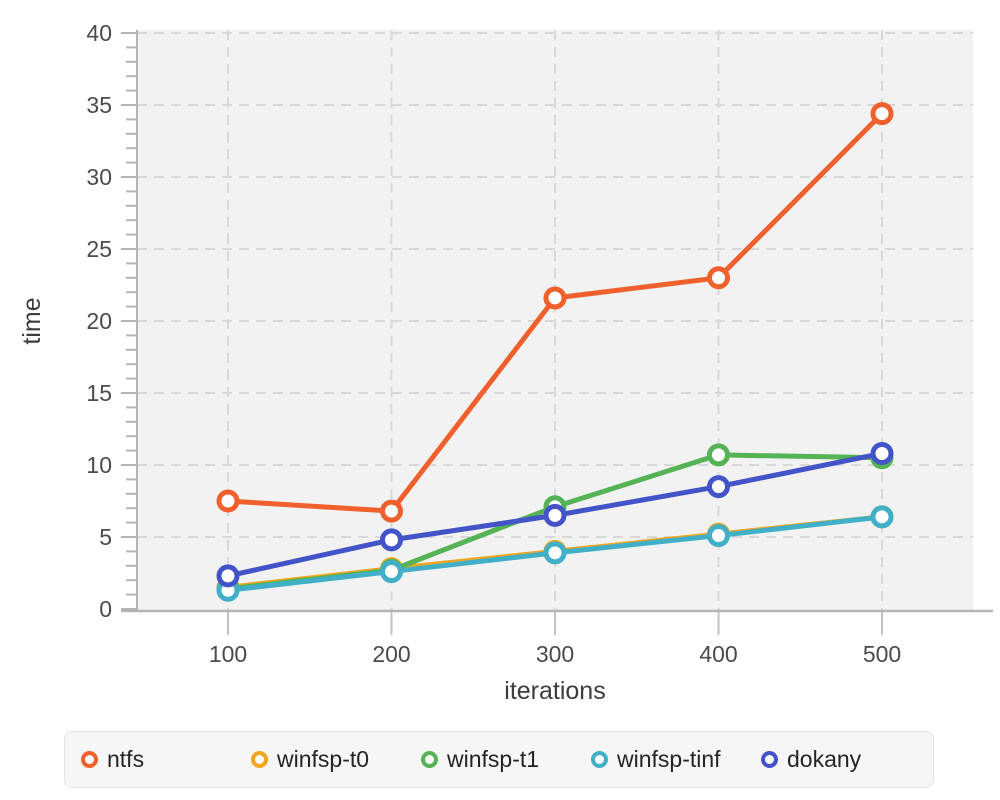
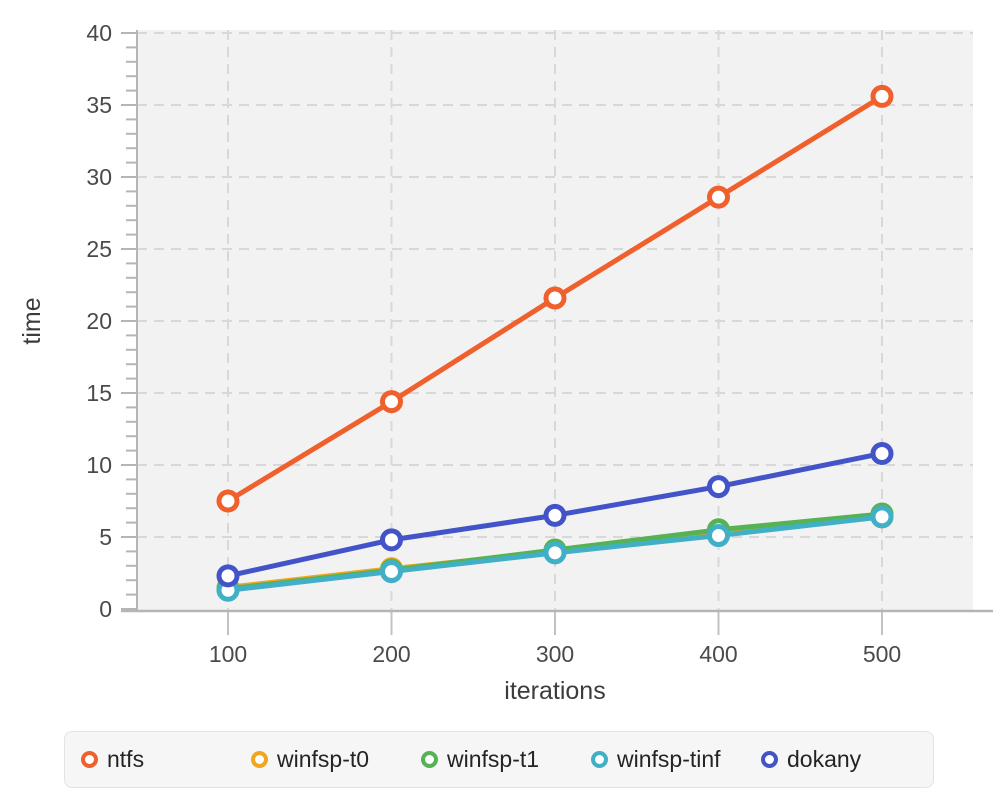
ntfs/200: 6.8 -> 14.4
winfsp-t1/300: 7.1 -> 4.1
ntfs/400: 23.0 -> 28.6
winfsp-t1/400: 10.7 -> 5.5
ntfs/500: 34.4 -> 35.6
winfsp-t1/500: 10.5 -> 6.6
